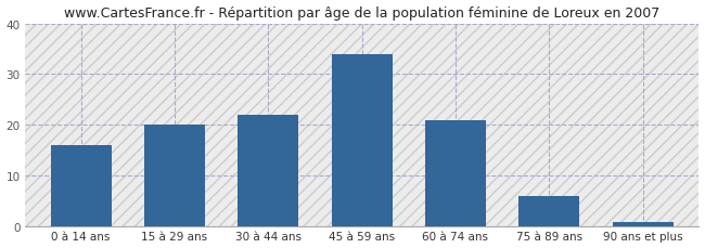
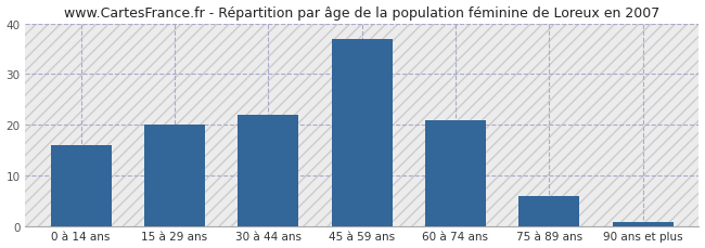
45 à 59 ans: 34 -> 37
